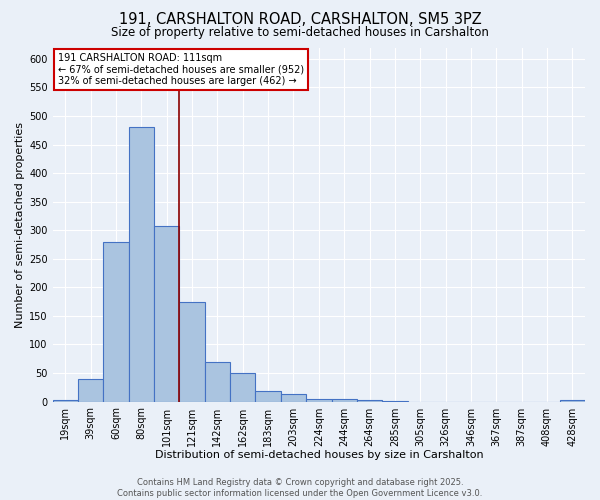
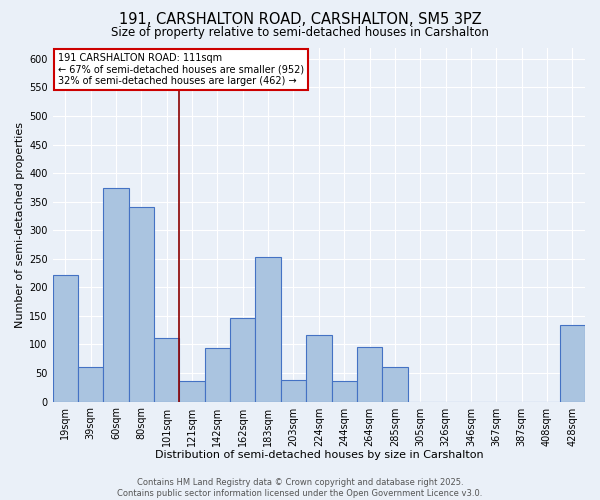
19sqm: 3 -> 222
39sqm: 40 -> 60
60sqm: 280 -> 374
80sqm: 480 -> 340
101sqm: 308 -> 112
121sqm: 175 -> 36
142sqm: 70 -> 94
162sqm: 50 -> 146
183sqm: 18 -> 254
203sqm: 13 -> 38
224sqm: 5 -> 116
244sqm: 5 -> 36
264sqm: 3 -> 96
285sqm: 1 -> 60
428sqm: 3 -> 134
